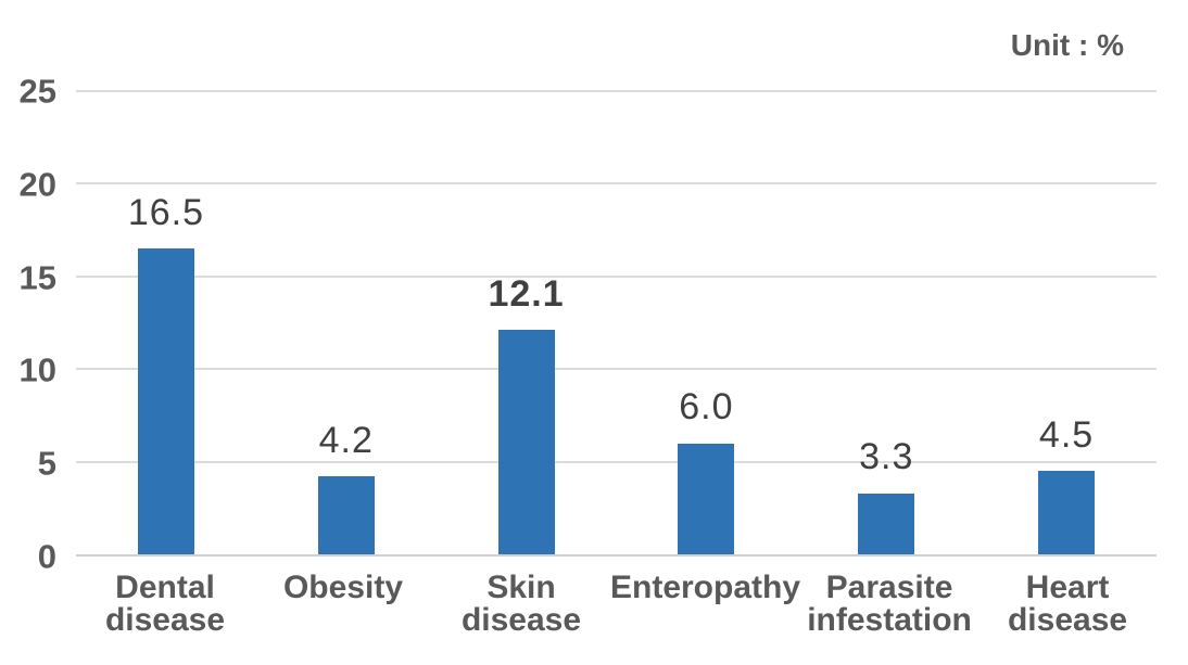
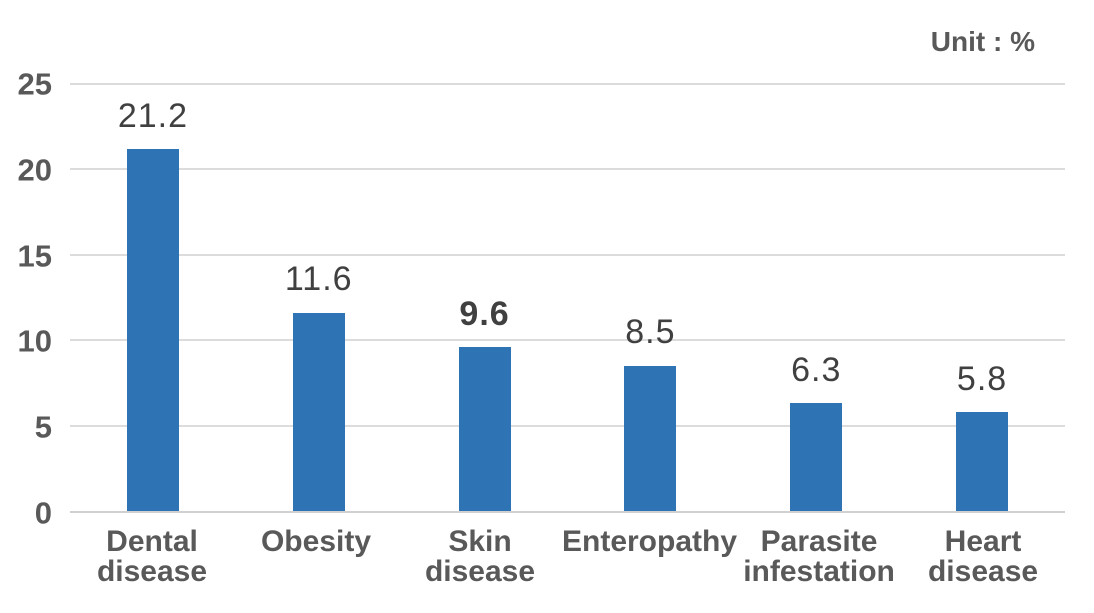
Dental disease: 16.5 -> 21.2
Obesity: 4.2 -> 11.6
Skin disease: 12.1 -> 9.6
Enteropathy: 6.0 -> 8.5
Parasite infestation: 3.3 -> 6.3
Heart disease: 4.5 -> 5.8
